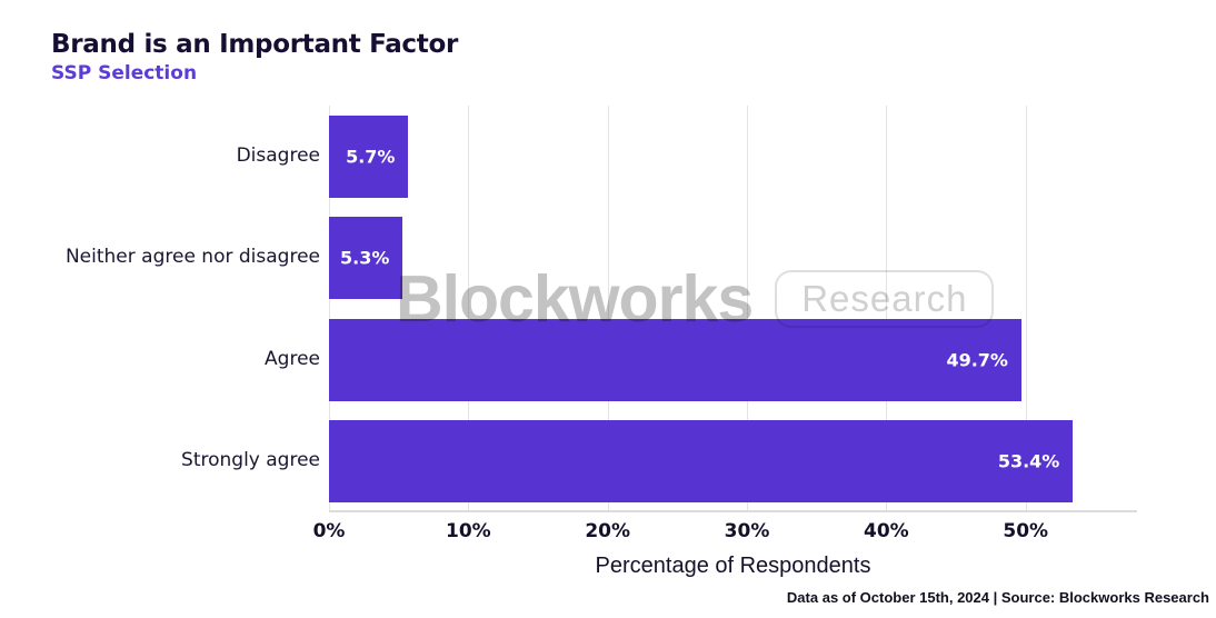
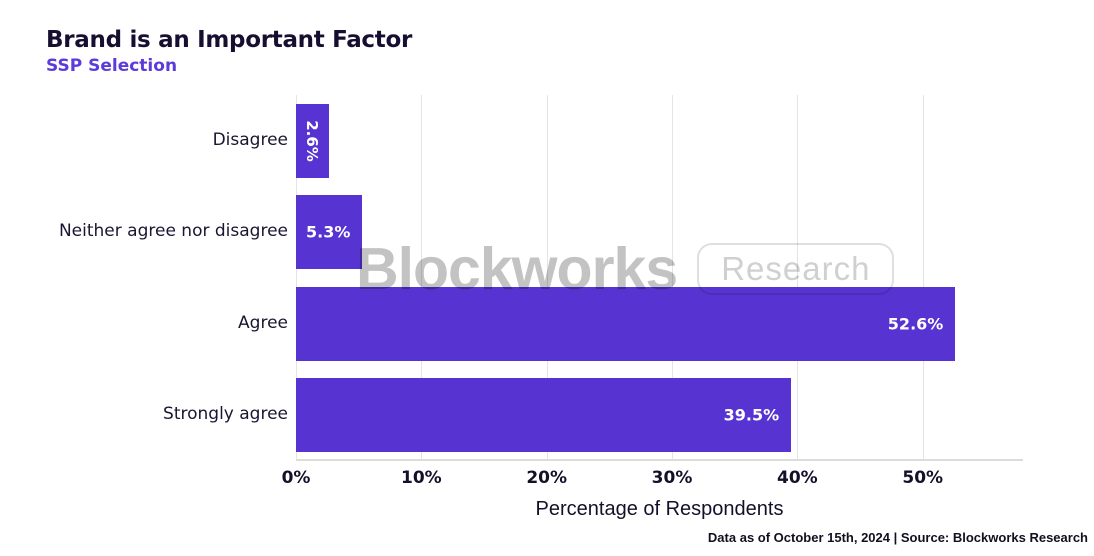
Disagree: 5.7% -> 2.6%
Agree: 49.7% -> 52.6%
Strongly agree: 53.4% -> 39.5%
